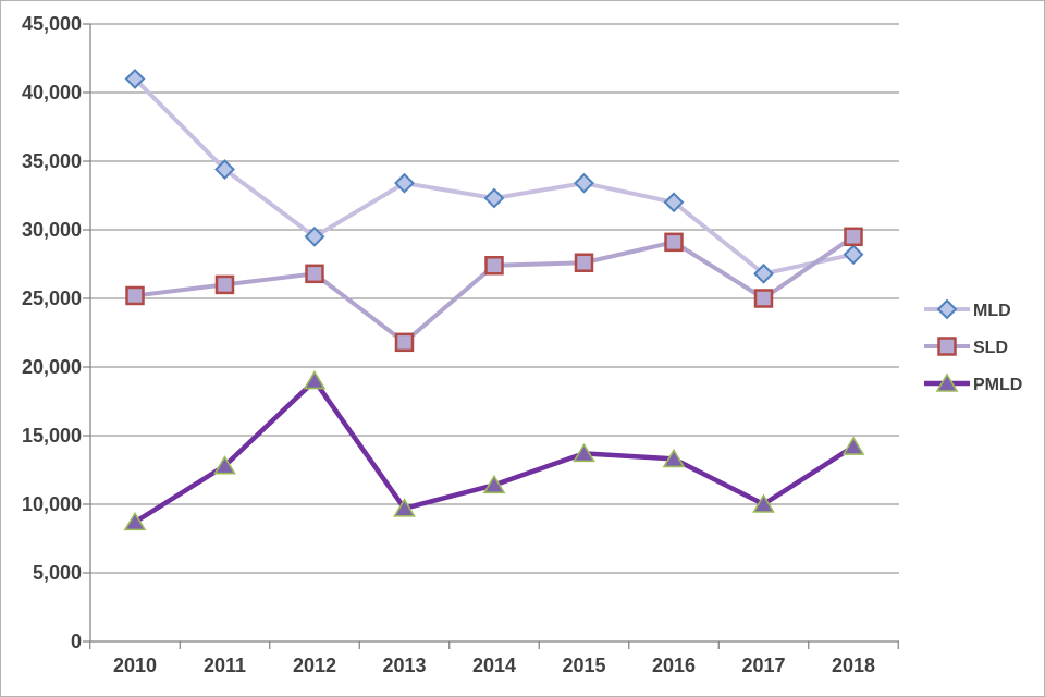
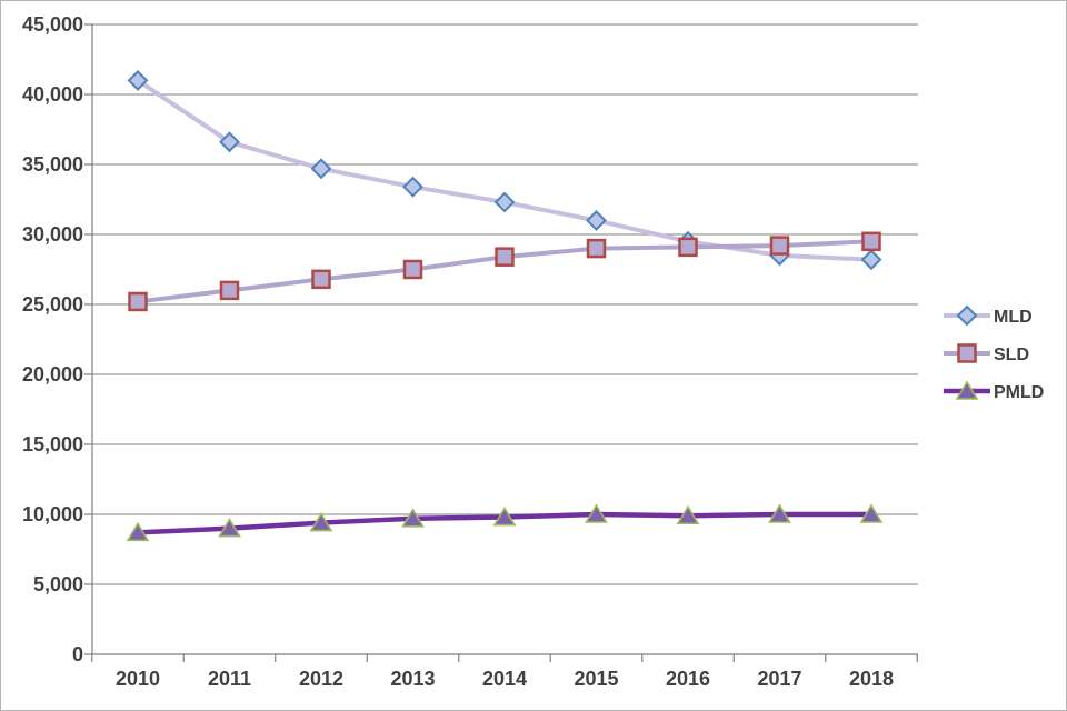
MLD/2011: 34400 -> 36600
PMLD/2011: 12800 -> 9000
MLD/2012: 29500 -> 34700
PMLD/2012: 19000 -> 9400
SLD/2013: 21800 -> 27500
SLD/2014: 27400 -> 28400
PMLD/2014: 11400 -> 9800
MLD/2015: 33400 -> 31000
SLD/2015: 27600 -> 29000
PMLD/2015: 13700 -> 10000
MLD/2016: 32000 -> 29500
PMLD/2016: 13300 -> 9900
MLD/2017: 26800 -> 28500
SLD/2017: 25000 -> 29200
PMLD/2018: 14200 -> 10000
